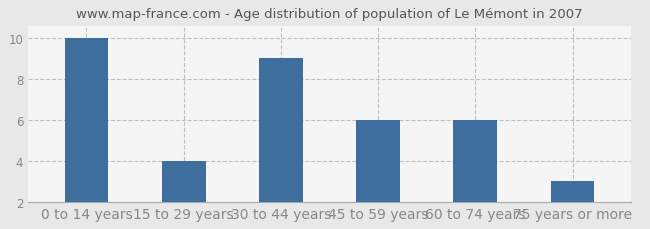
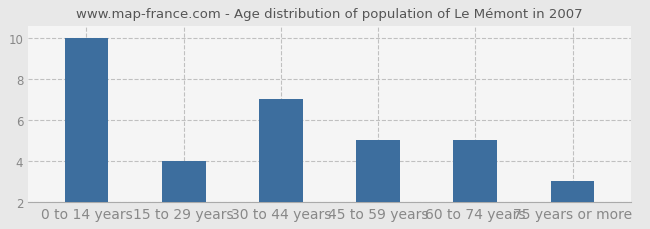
30 to 44 years: 9 -> 7
45 to 59 years: 6 -> 5
60 to 74 years: 6 -> 5
